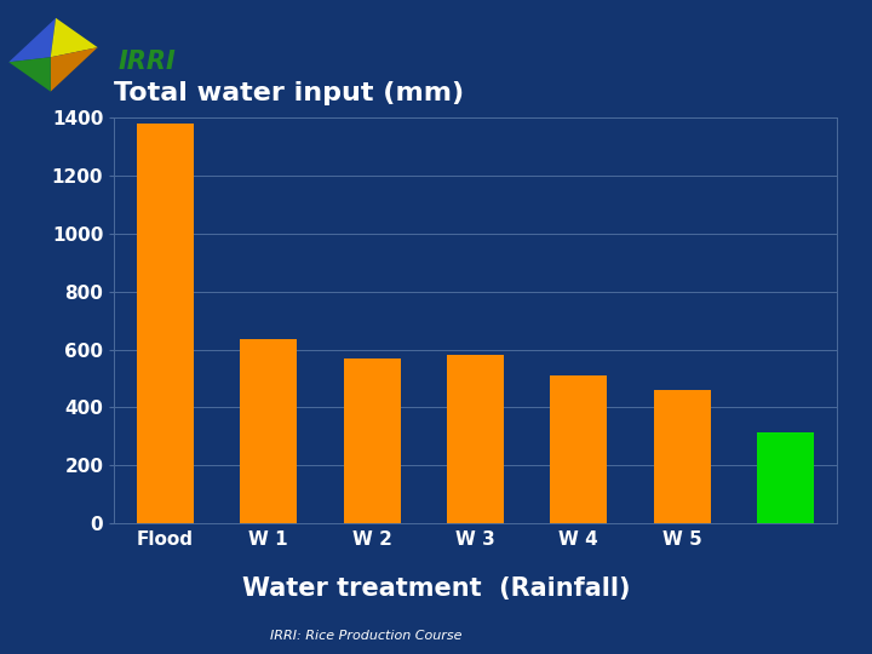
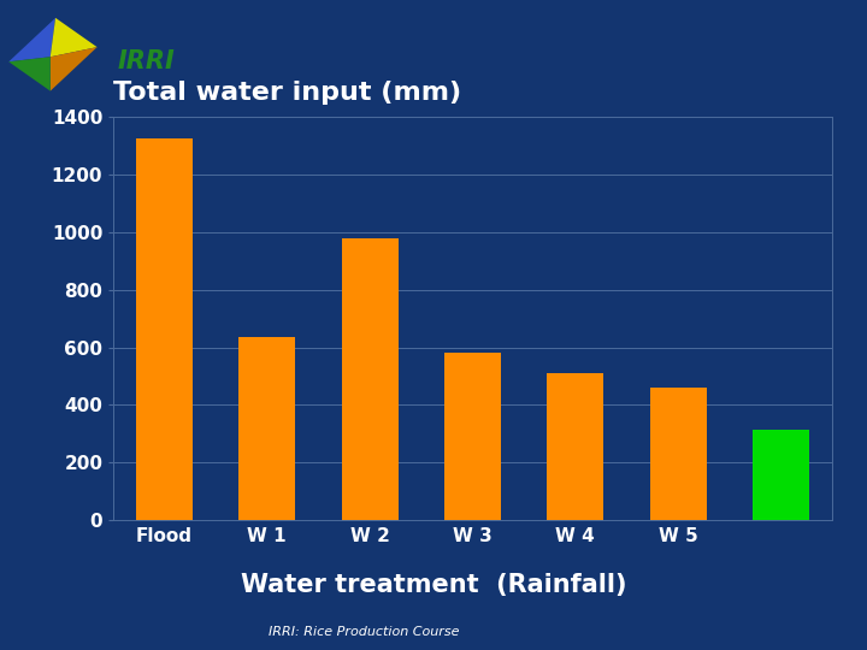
Flood: 1380 -> 1325
W 2: 570 -> 980
